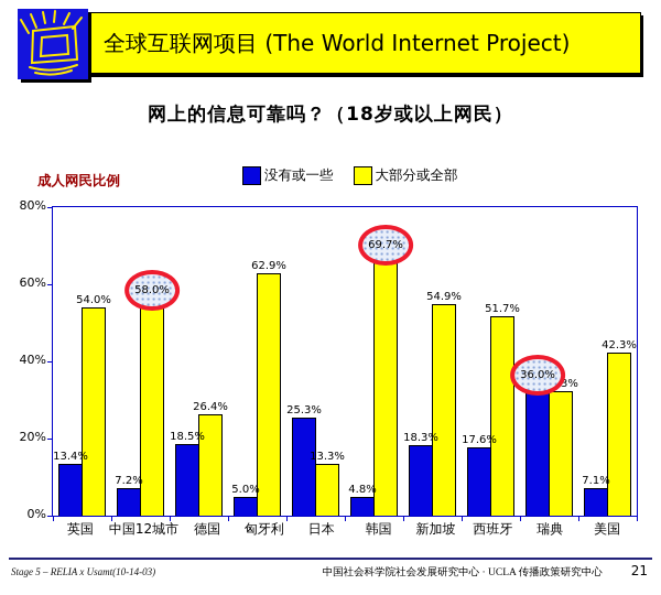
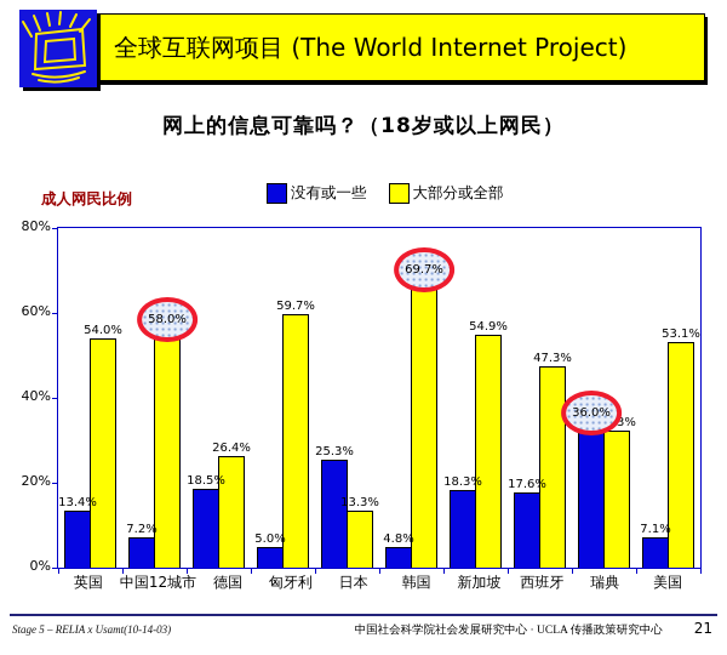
大部分或全部/匈牙利: 62.9% -> 59.7%
大部分或全部/西班牙: 51.7% -> 47.3%
大部分或全部/美国: 42.3% -> 53.1%
